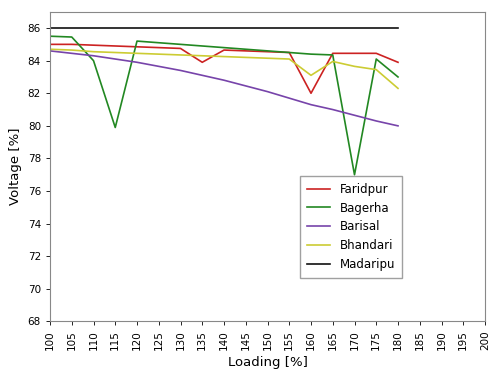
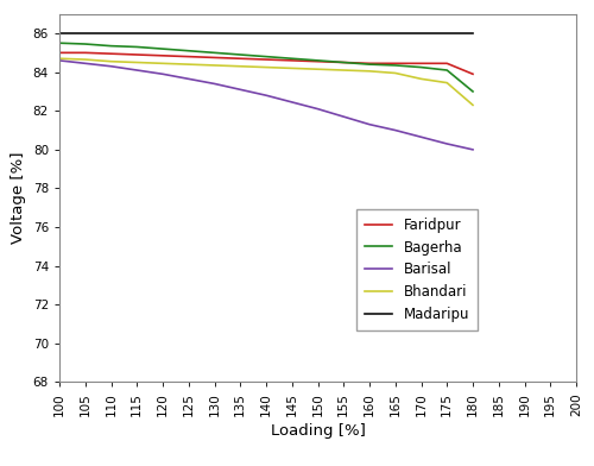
Bagerha/110: 84.0 -> 85.3
Bagerha/115: 79.9 -> 85.3
Faridpur/135: 83.9 -> 84.7
Faridpur/160: 82.0 -> 84.5
Bhandari/160: 83.1 -> 84.0
Bagerha/170: 77.0 -> 84.2
